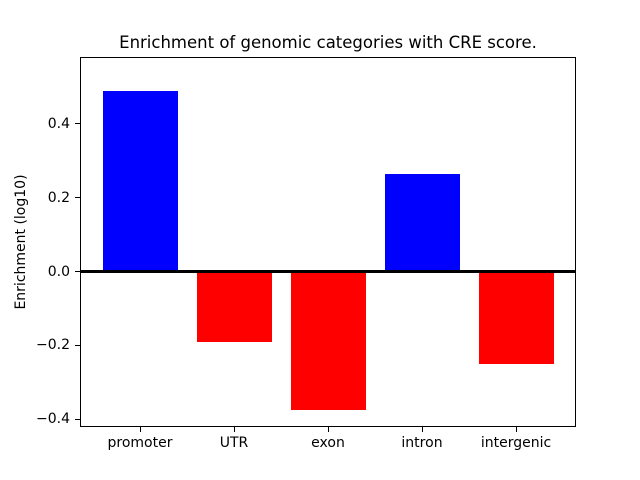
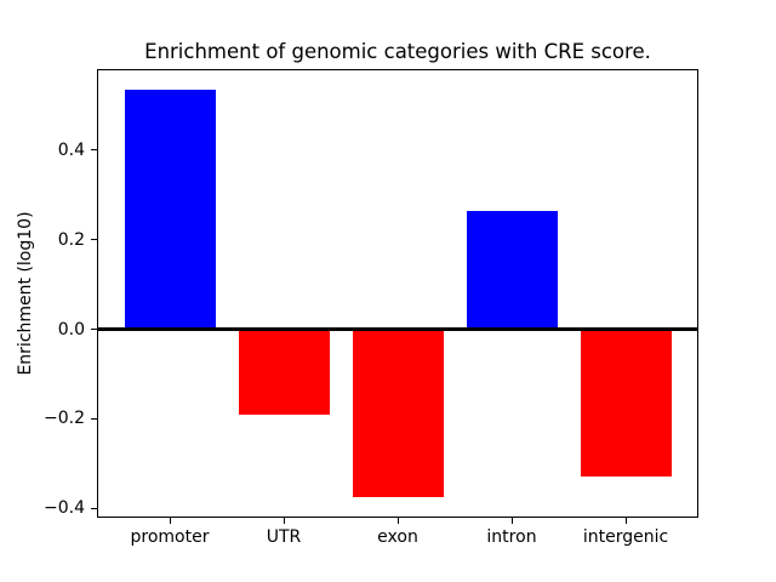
promoter: 0.49 -> 0.54
intergenic: -0.25 -> -0.33
